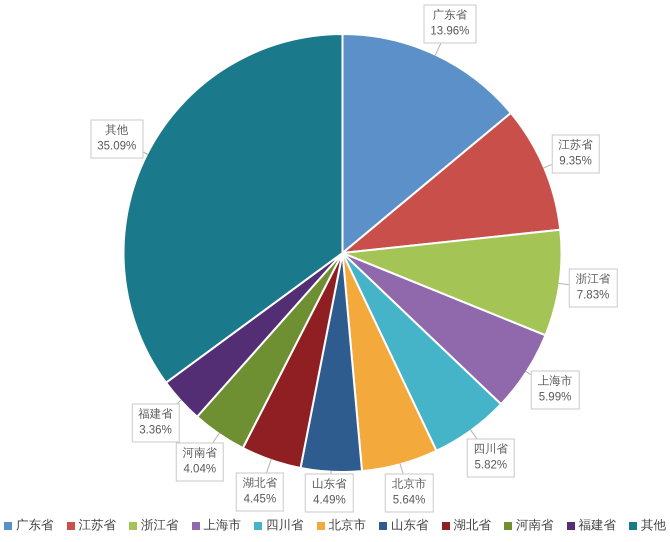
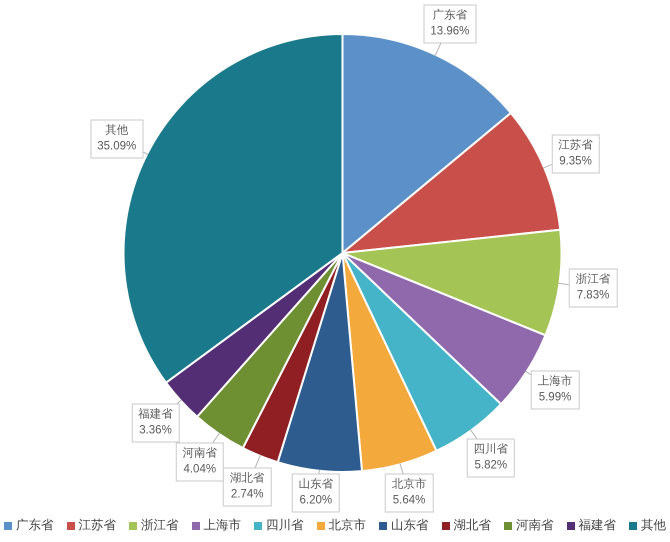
山东省: 4.49% -> 6.20%
湖北省: 4.45% -> 2.74%
